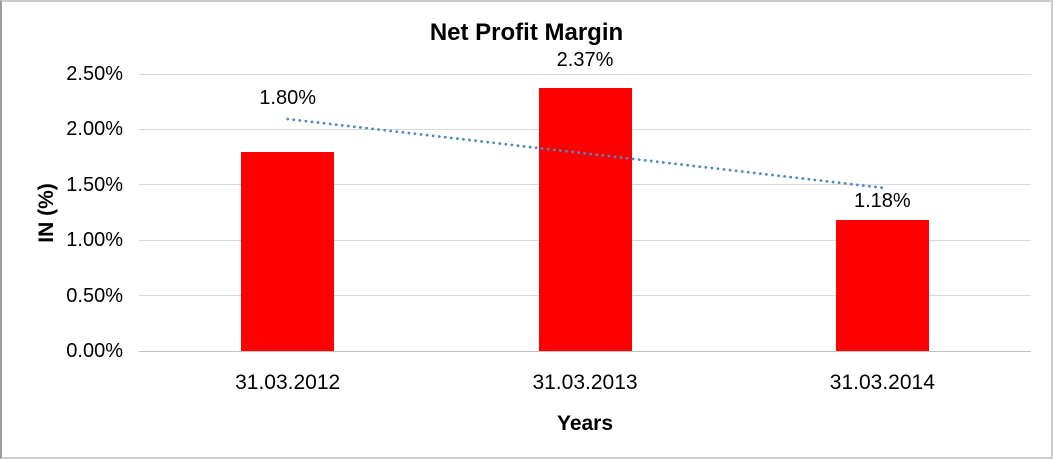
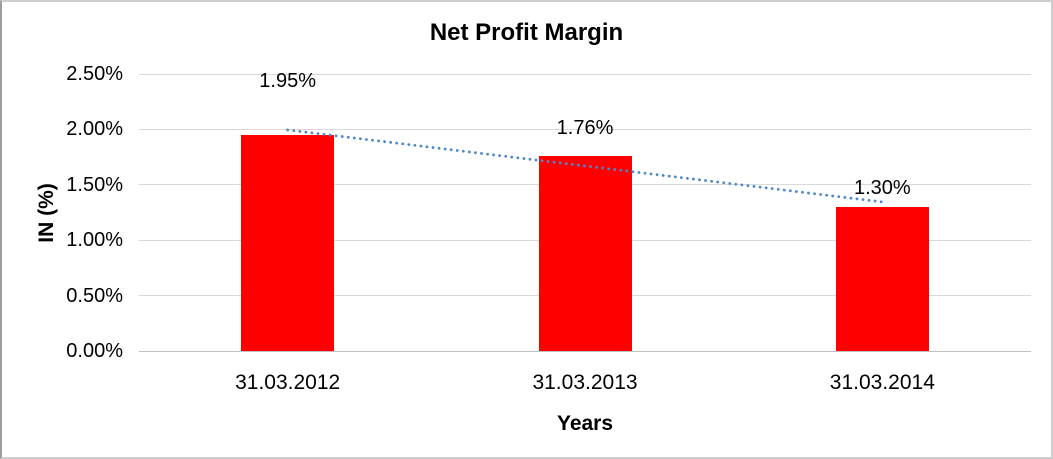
31.03.2012: 1.80% -> 1.95%
31.03.2013: 2.37% -> 1.76%
31.03.2014: 1.18% -> 1.30%
